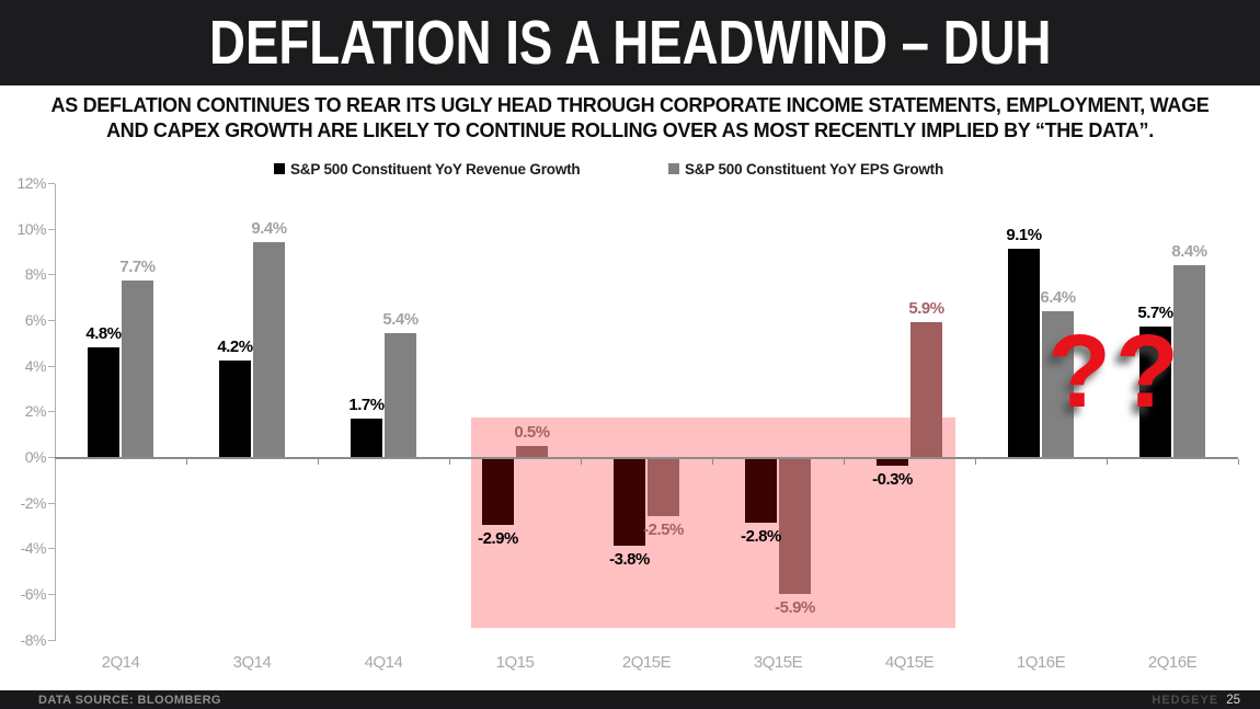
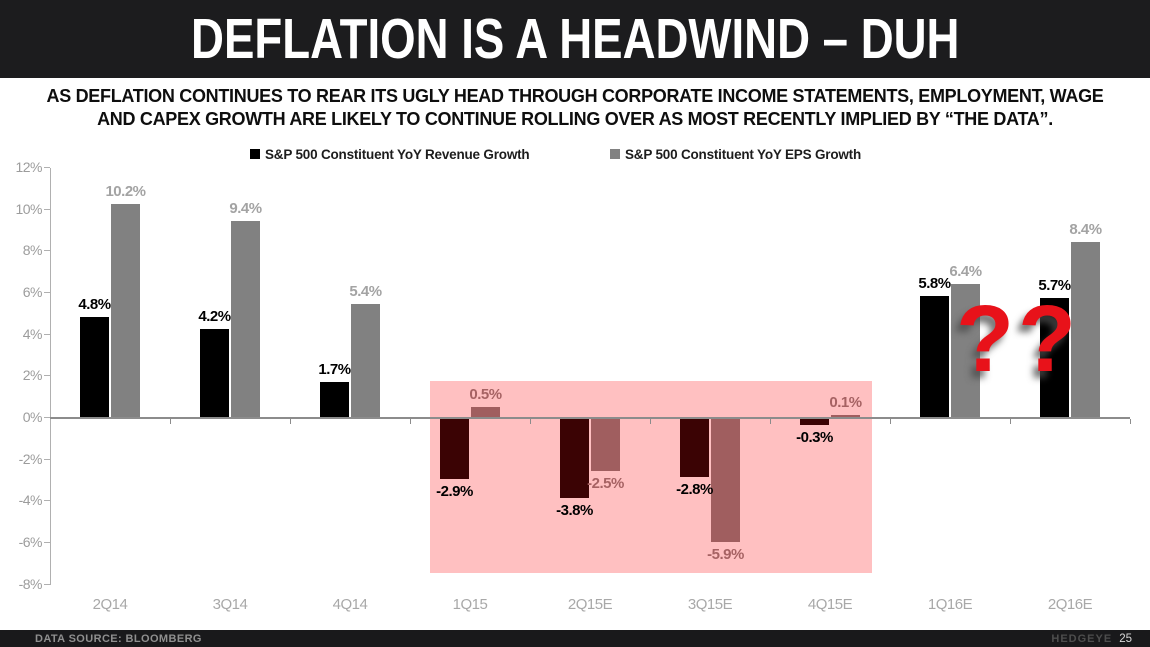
S&P 500 Constituent YoY EPS Growth/2Q14: 7.7% -> 10.2%
S&P 500 Constituent YoY EPS Growth/4Q15E: 5.9% -> 0.1%
S&P 500 Constituent YoY Revenue Growth/1Q16E: 9.1% -> 5.8%
